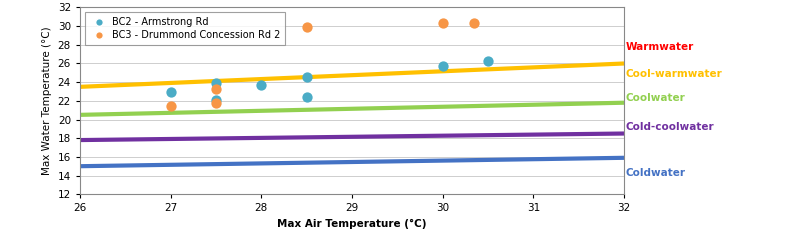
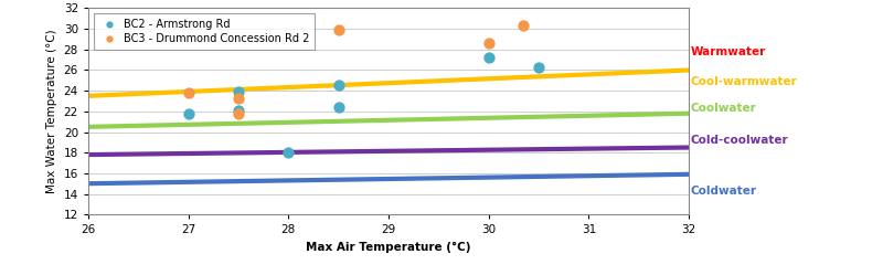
BC2 - Armstrong Rd/27: 22.9 -> 21.8
BC3 - Drummond Concession Rd 2/27: 21.5 -> 23.8
BC2 - Armstrong Rd/28: 23.7 -> 18.0
BC2 - Armstrong Rd/30: 25.7 -> 27.2
BC3 - Drummond Concession Rd 2/30: 30.3 -> 28.6
